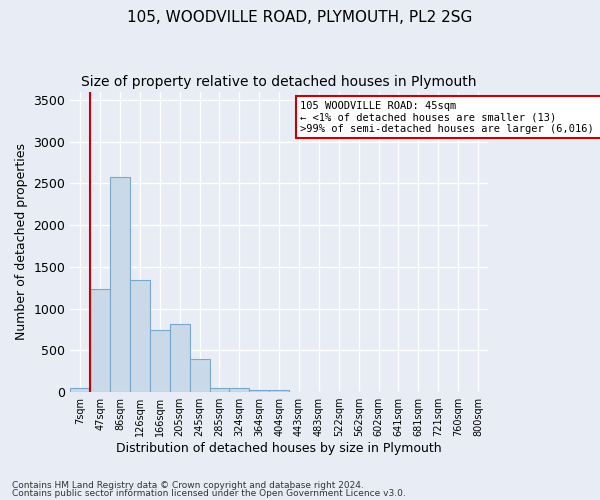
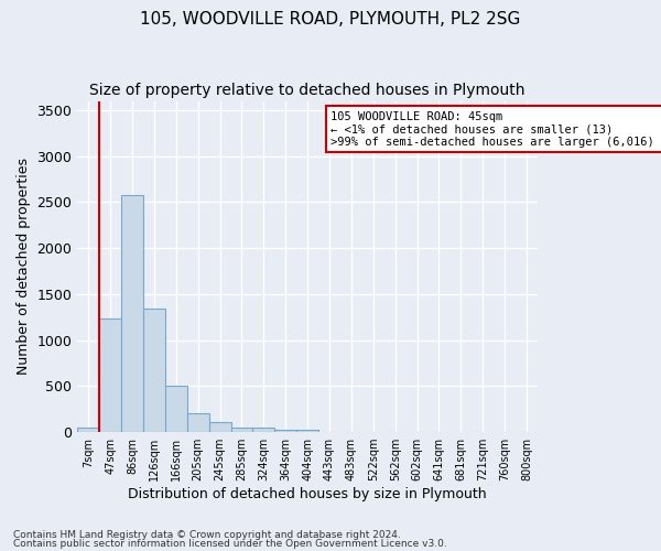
166sqm: 740 -> 500
205sqm: 820 -> 200
245sqm: 400 -> 110
